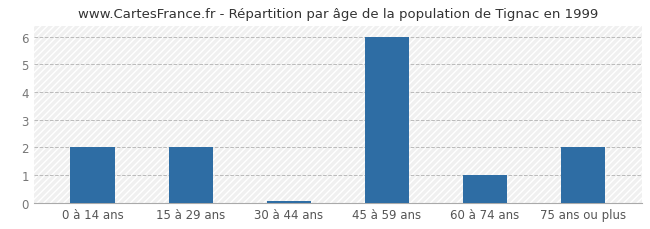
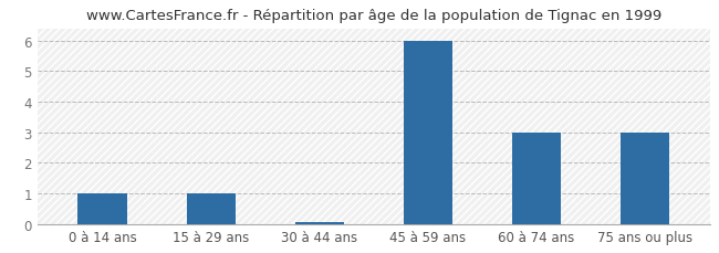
0 à 14 ans: 2.00 -> 1.00
15 à 29 ans: 2.00 -> 1.00
60 à 74 ans: 1.00 -> 3.00
75 ans ou plus: 2.00 -> 3.00
